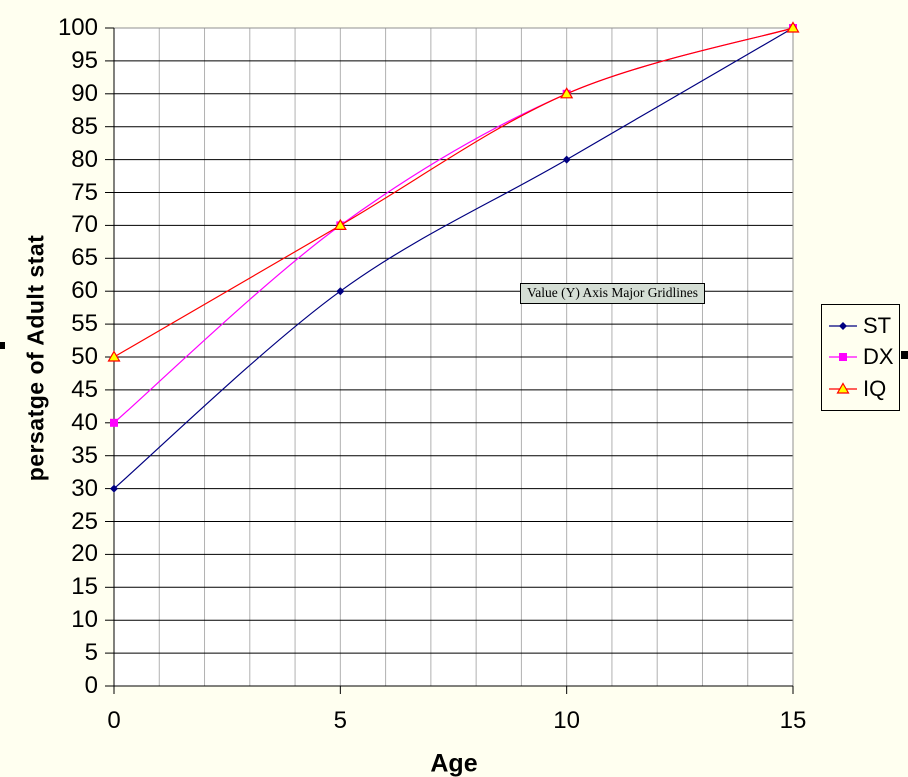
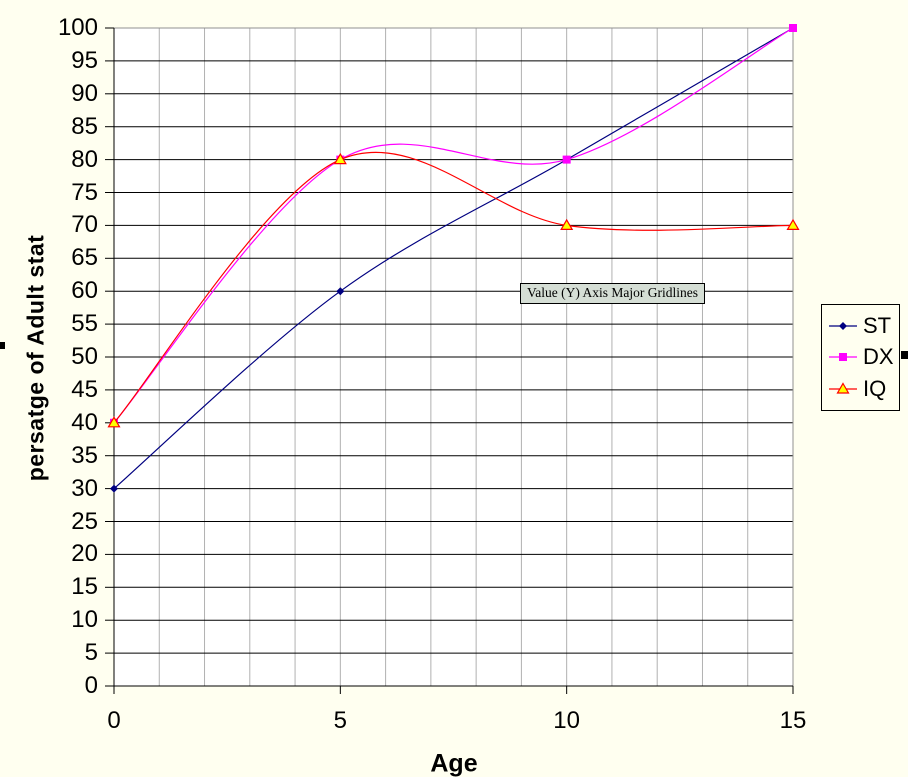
IQ/0: 50 -> 40
DX/5: 70 -> 80
IQ/5: 70 -> 80
DX/10: 90 -> 80
IQ/10: 90 -> 70
IQ/15: 100 -> 70
